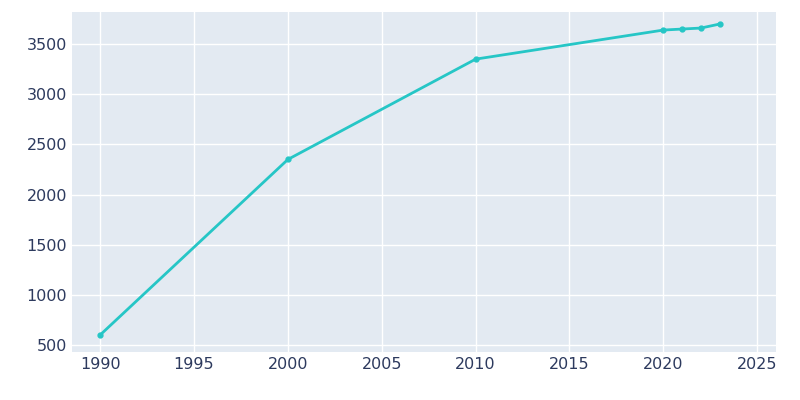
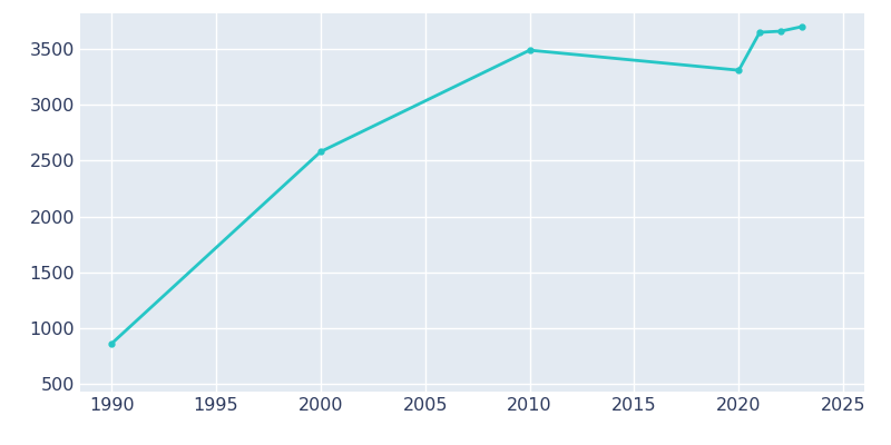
1990: 600 -> 860
2000: 2350 -> 2580
2010: 3350 -> 3490
2020: 3640 -> 3310
